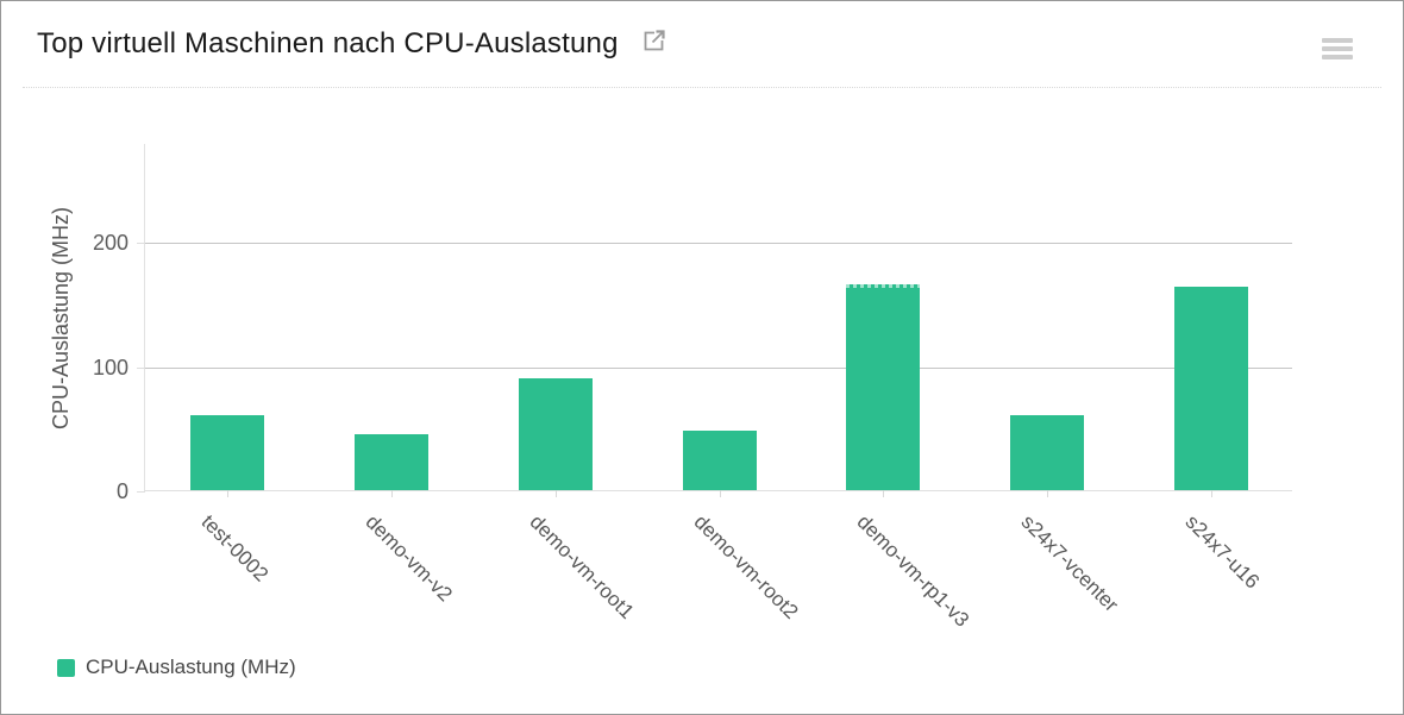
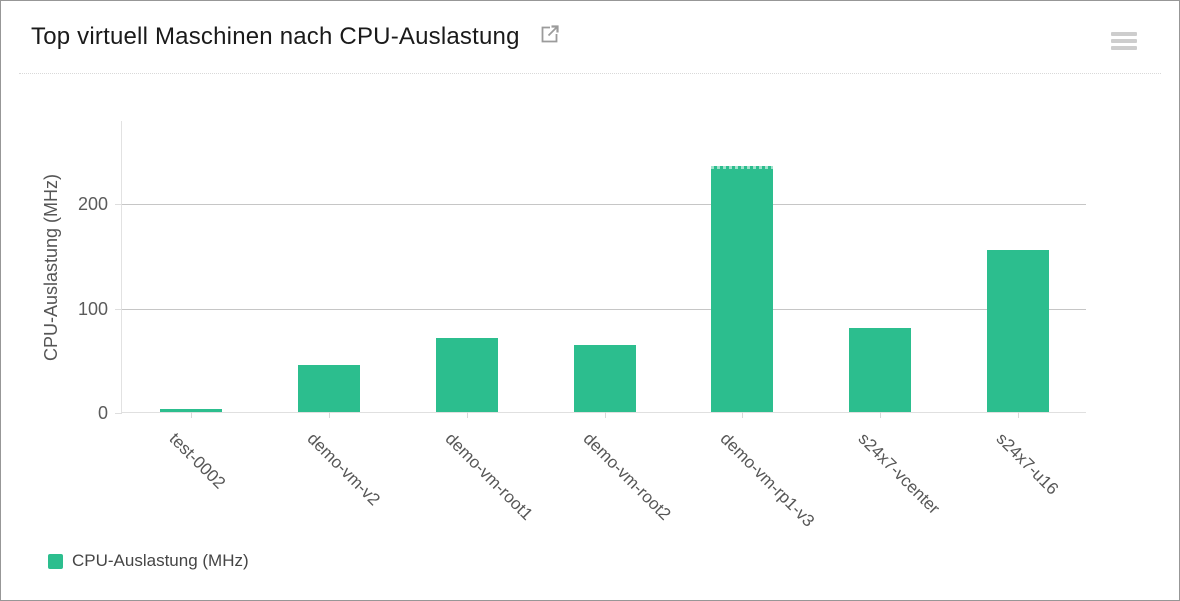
test-0002: 60 -> 3
demo-vm-root1: 90 -> 71
demo-vm-root2: 48 -> 64
demo-vm-rp1-v3: 166 -> 236
s24x7-vcenter: 60 -> 81
s24x7-u16: 164 -> 155
